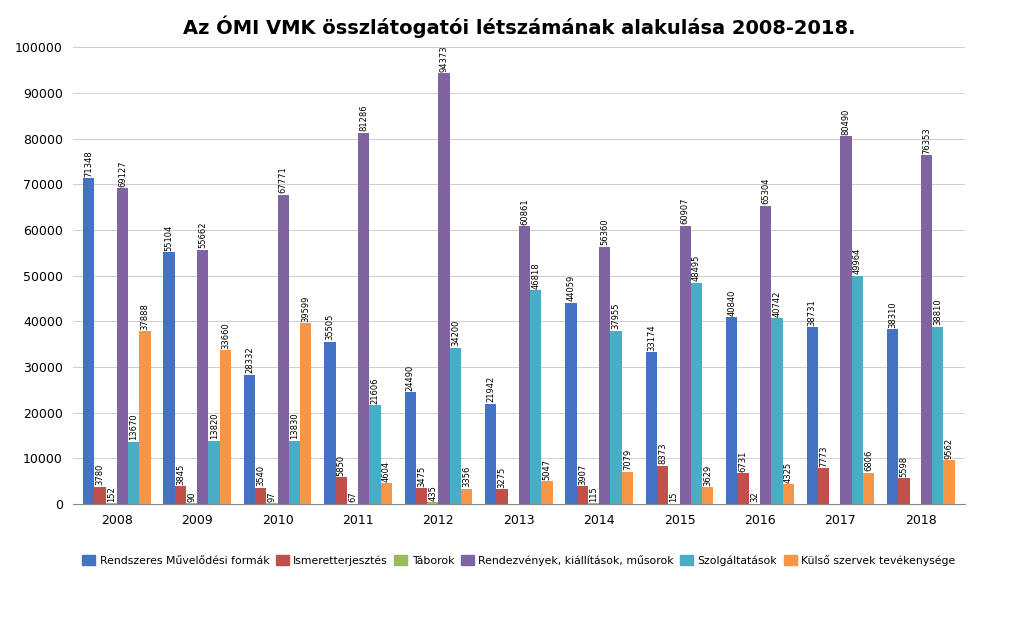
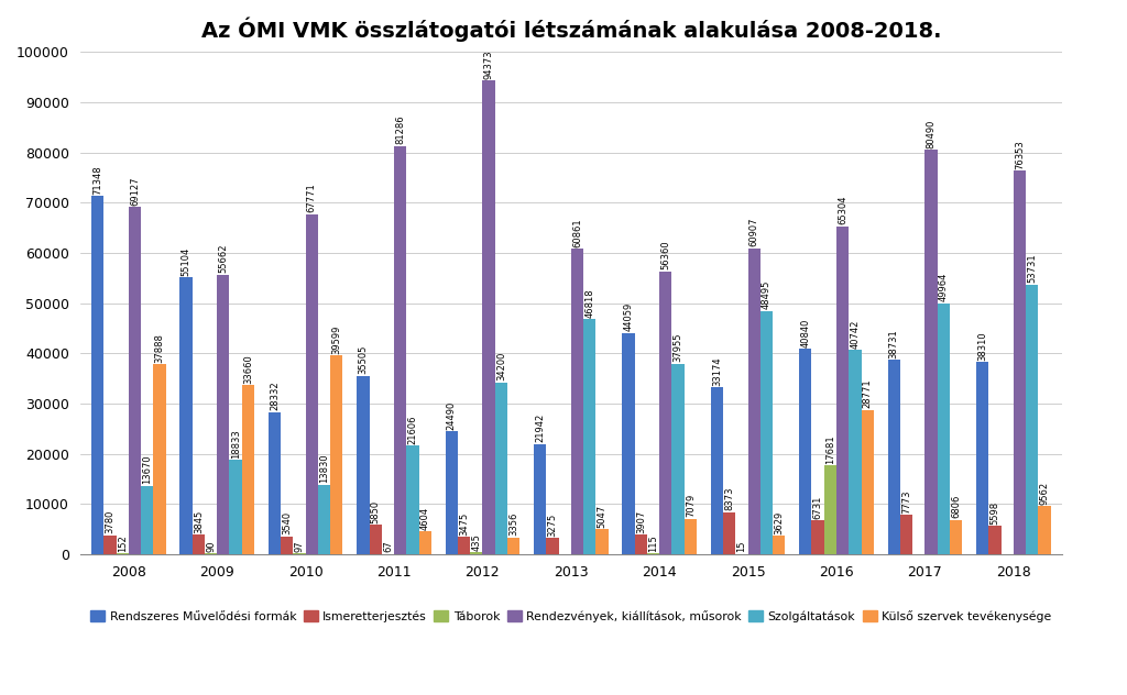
Szolgáltatások/2009: 13820 -> 18833
Táborok/2016: 32 -> 17681
Külső szervek tevékenysége/2016: 4325 -> 28771
Szolgáltatások/2018: 38810 -> 53731
